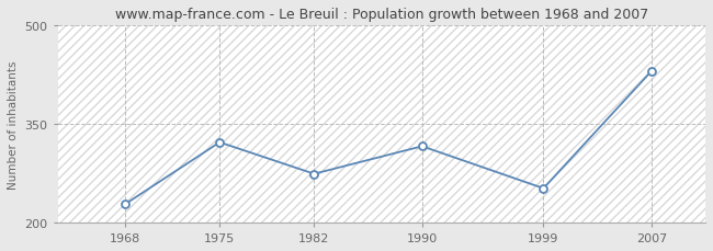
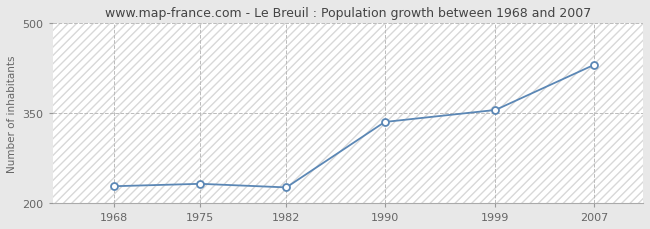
1975: 322 -> 232
1982: 274 -> 226
1990: 316 -> 335
1999: 252 -> 355
